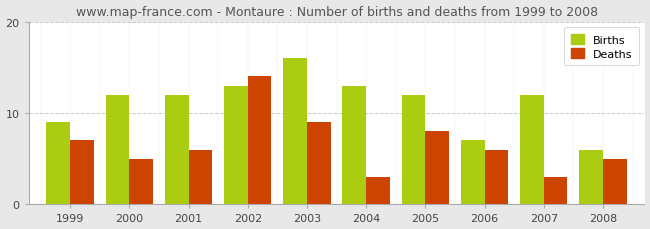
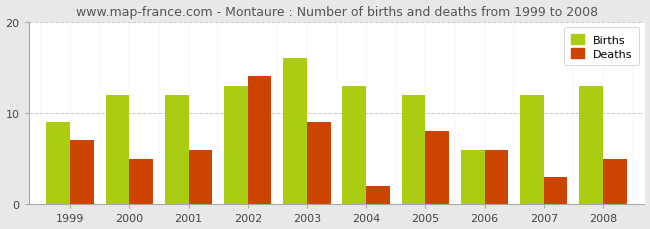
Deaths/2004: 3 -> 2
Births/2006: 7 -> 6
Births/2008: 6 -> 13
